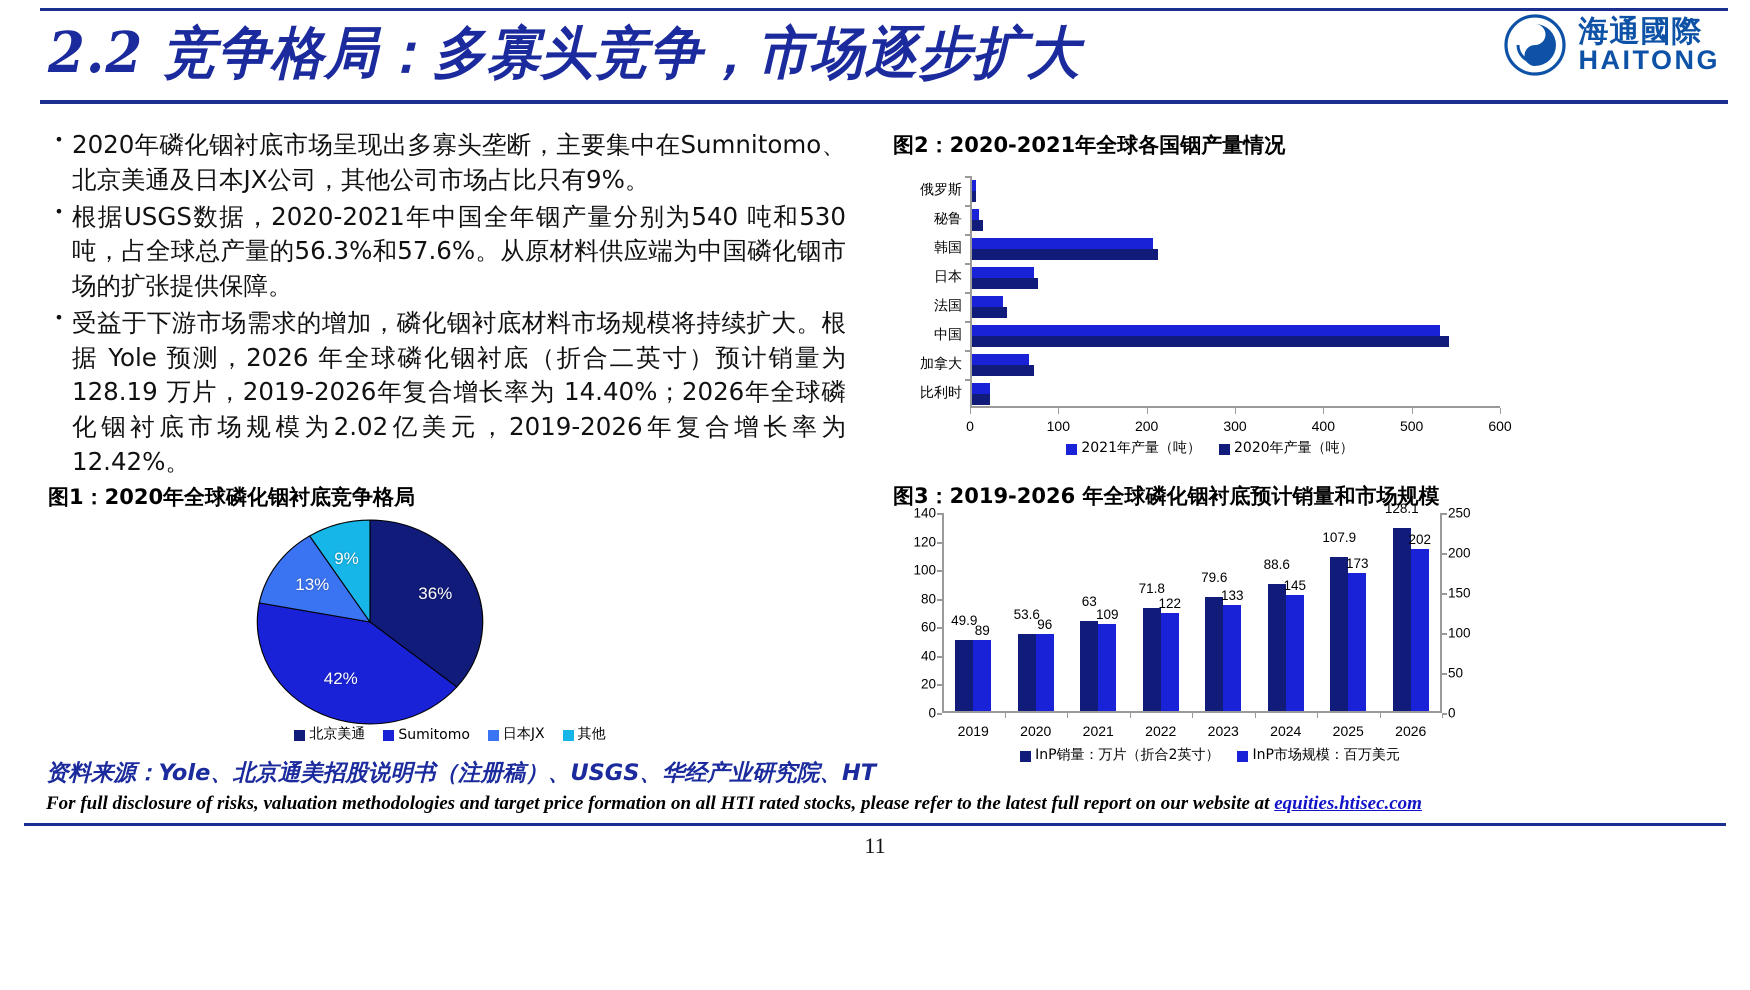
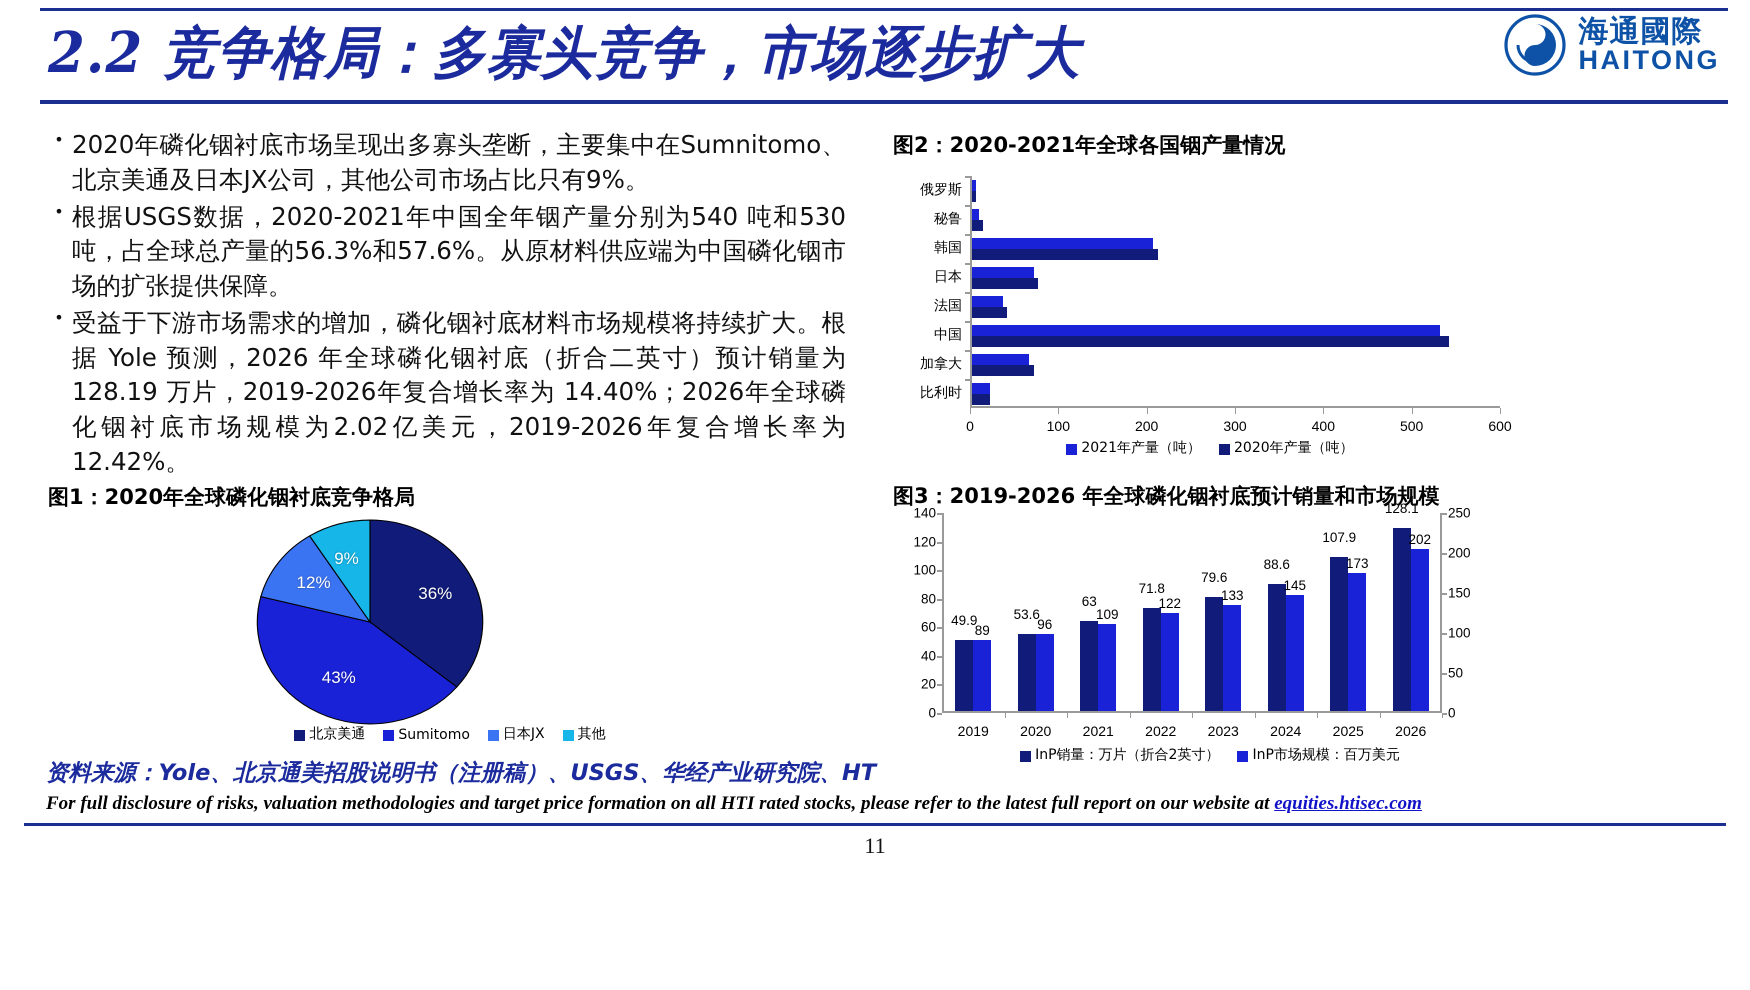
图1：2020年全球磷化铟衬底竞争格局/Sumitomo: 42% -> 43%
图1：2020年全球磷化铟衬底竞争格局/日本JX: 13% -> 12%
